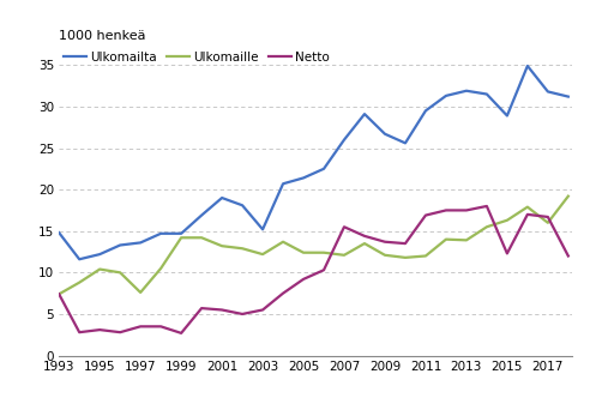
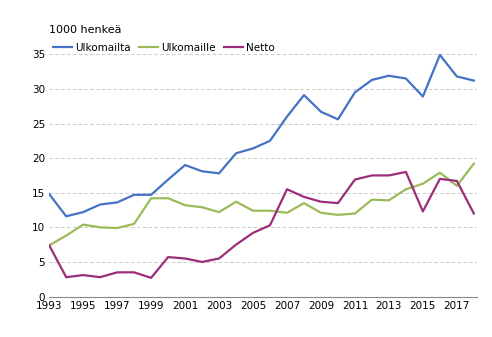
Ulkomaille/1997: 7.6 -> 9.9
Ulkomailta/2003: 15.2 -> 17.8
